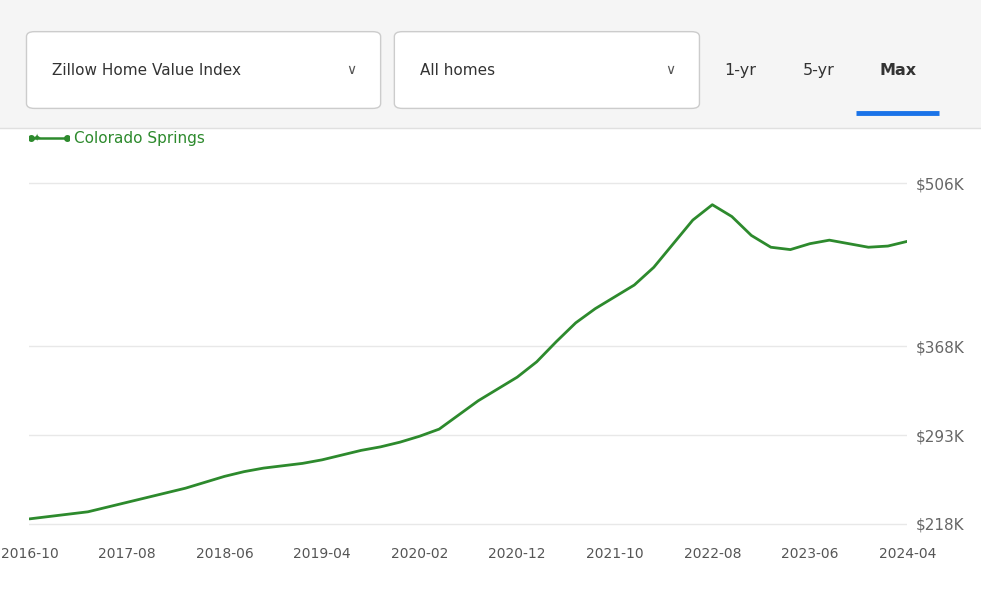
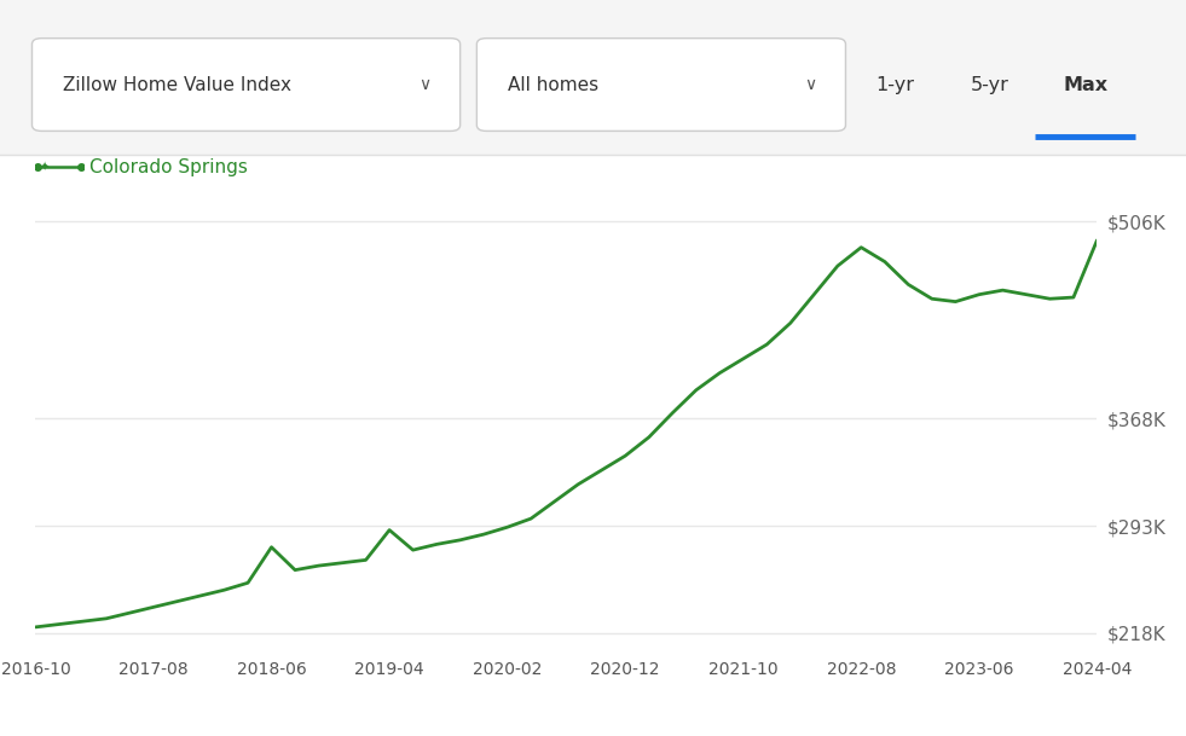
2018-06: $258K -> $278K
2019-04: $272K -> $290K
2024-04: $457K -> $493K
